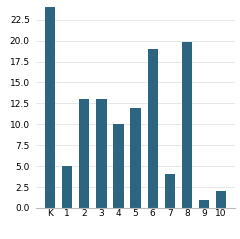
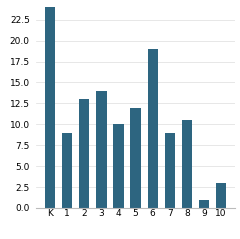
1: 5.0 -> 9.0
3: 13.0 -> 14.0
7: 4.0 -> 9.0
8: 19.8 -> 10.5
10: 2.0 -> 3.0
